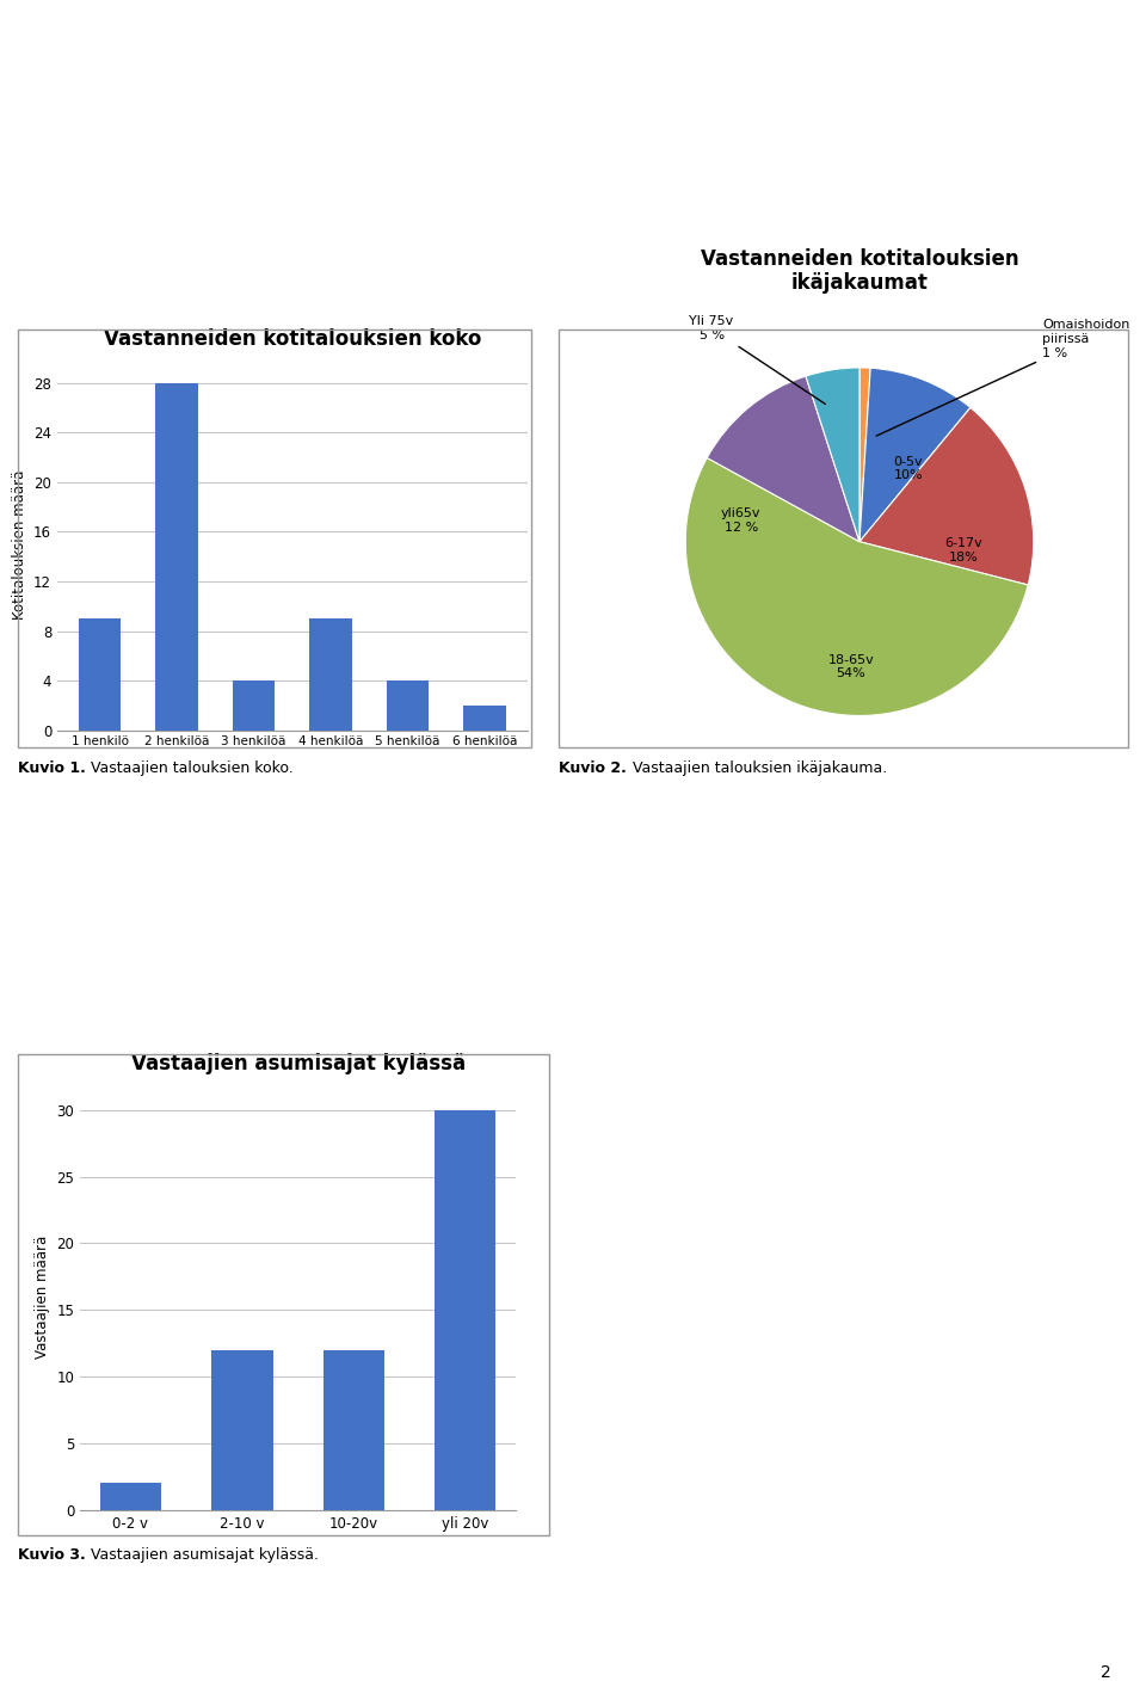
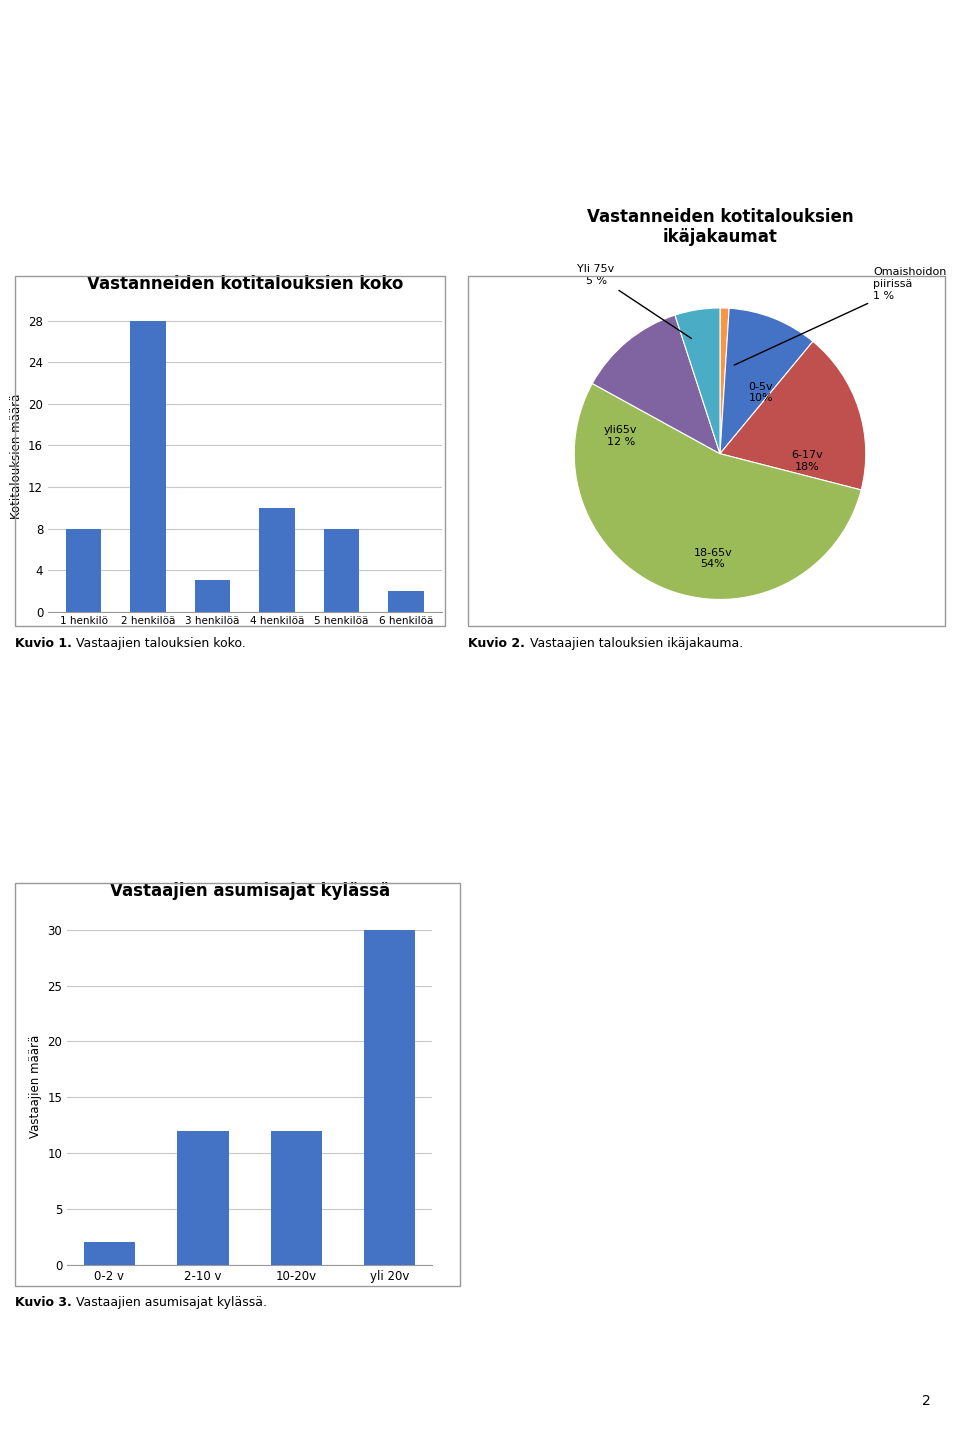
Vastanneiden kotitalouksien koko/1 henkilö: 9 -> 8
Vastanneiden kotitalouksien koko/3 henkilöä: 4 -> 3
Vastanneiden kotitalouksien koko/4 henkilöä: 9 -> 10
Vastanneiden kotitalouksien koko/5 henkilöä: 4 -> 8
